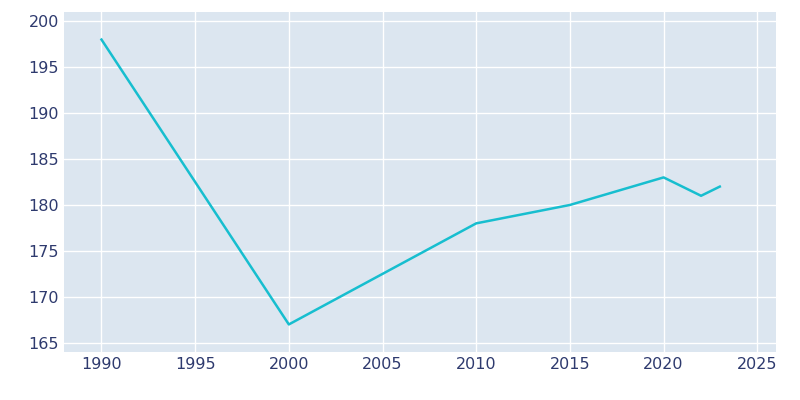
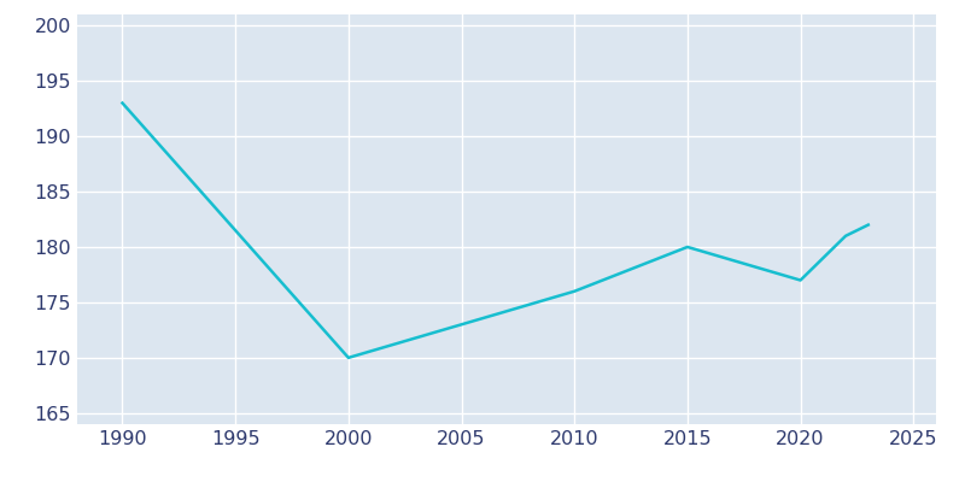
1990: 198 -> 193
2000: 167 -> 170
2010: 178 -> 176
2020: 183 -> 177
